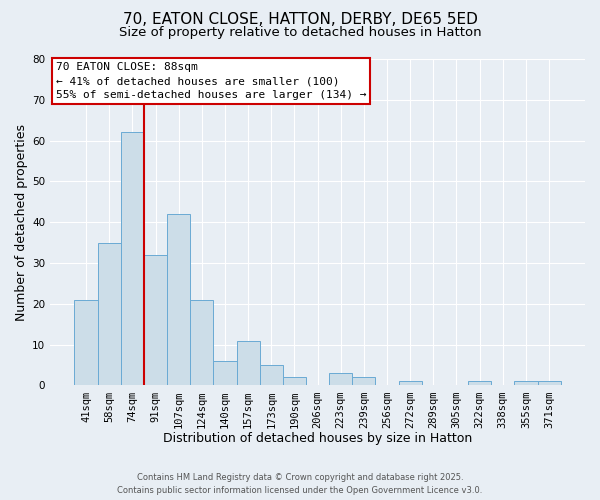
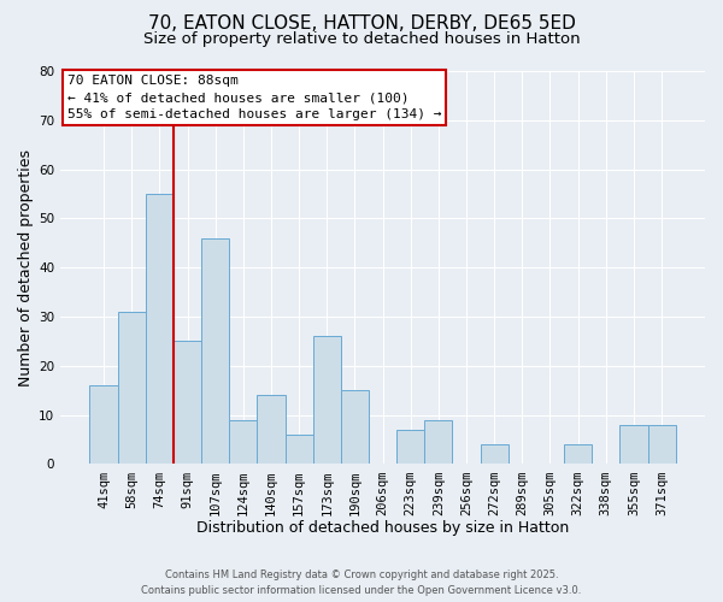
41sqm: 21 -> 16
58sqm: 35 -> 31
74sqm: 62 -> 55
91sqm: 32 -> 25
107sqm: 42 -> 46
124sqm: 21 -> 9
140sqm: 6 -> 14
157sqm: 11 -> 6
173sqm: 5 -> 26
190sqm: 2 -> 15
223sqm: 3 -> 7
239sqm: 2 -> 9
272sqm: 1 -> 4
322sqm: 1 -> 4
355sqm: 1 -> 8
371sqm: 1 -> 8
